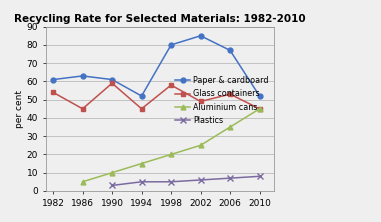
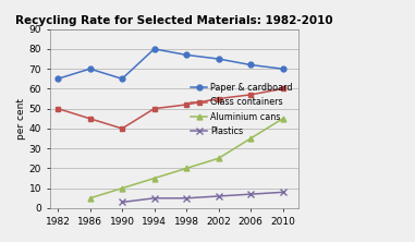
Paper & cardboard/1982: 61 -> 65
Glass containers/1982: 54 -> 50
Paper & cardboard/1986: 63 -> 70
Paper & cardboard/1990: 61 -> 65
Glass containers/1990: 59 -> 40
Paper & cardboard/1994: 52 -> 80
Glass containers/1994: 45 -> 50
Paper & cardboard/1998: 80 -> 77
Glass containers/1998: 58 -> 52
Paper & cardboard/2002: 85 -> 75
Glass containers/2002: 49 -> 55
Paper & cardboard/2006: 77 -> 72
Glass containers/2006: 53 -> 57
Paper & cardboard/2010: 52 -> 70
Glass containers/2010: 45 -> 60
